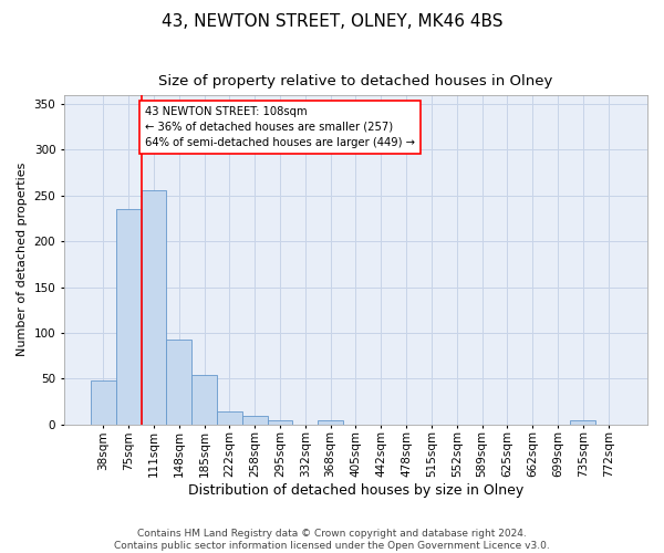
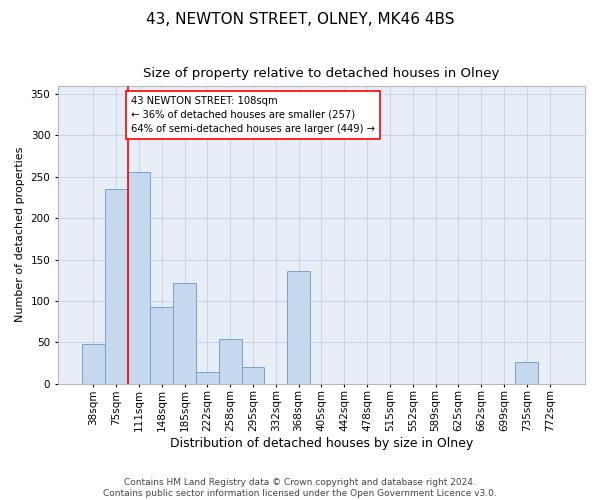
185sqm: 54 -> 122
258sqm: 9 -> 54
295sqm: 5 -> 20
368sqm: 5 -> 136
735sqm: 4 -> 26
